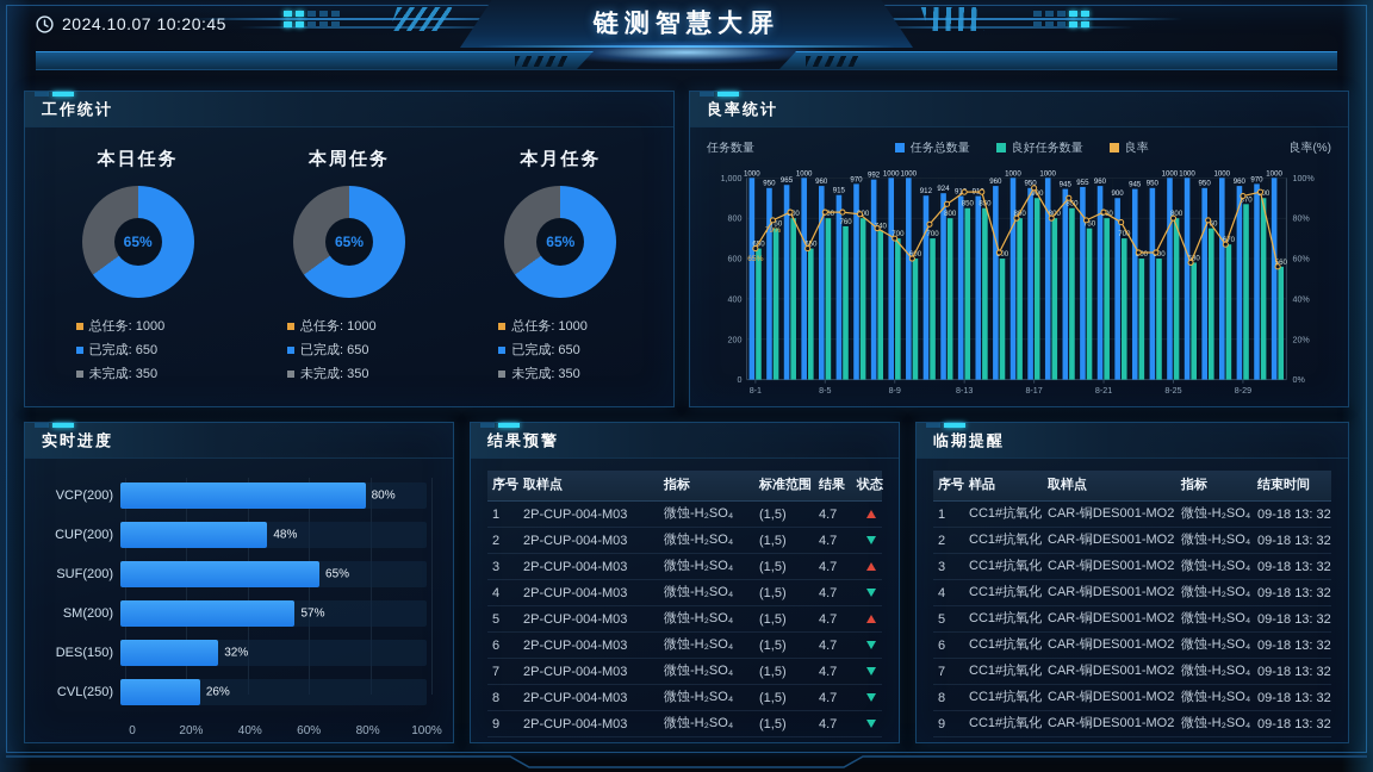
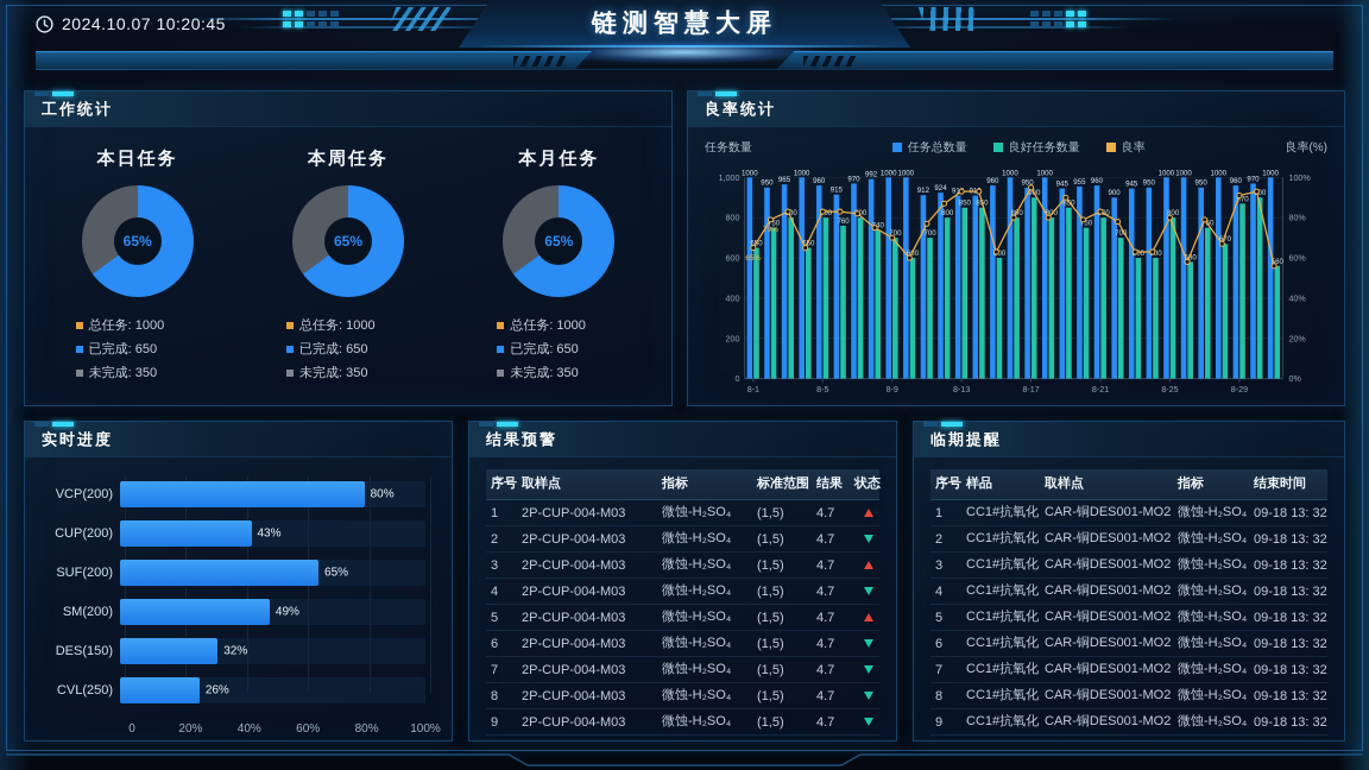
实时进度/CUP(200): 48% -> 43%
实时进度/SM(200): 57% -> 49%
